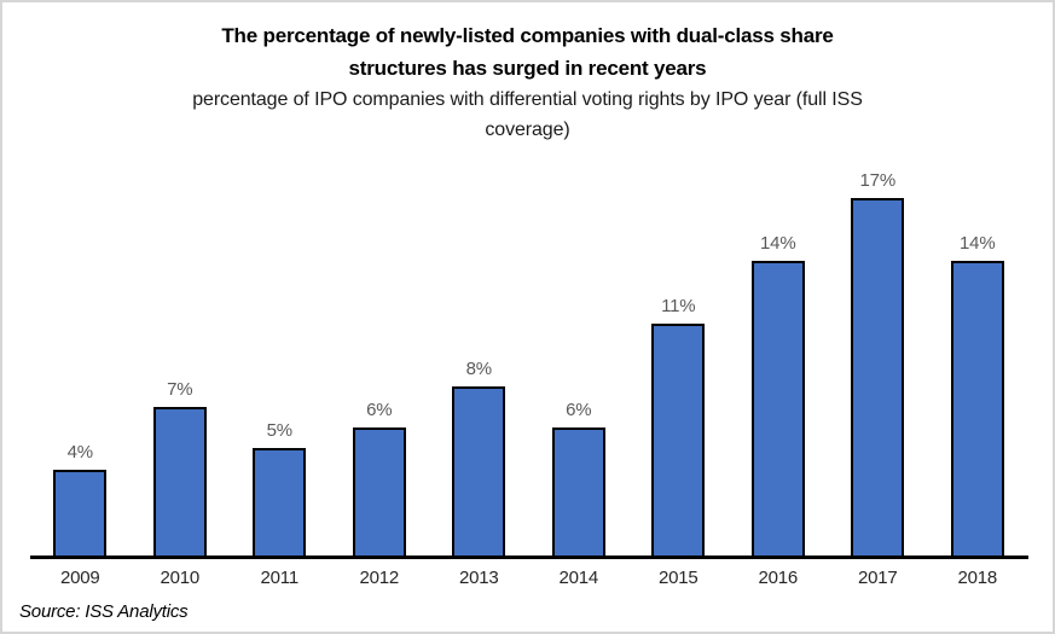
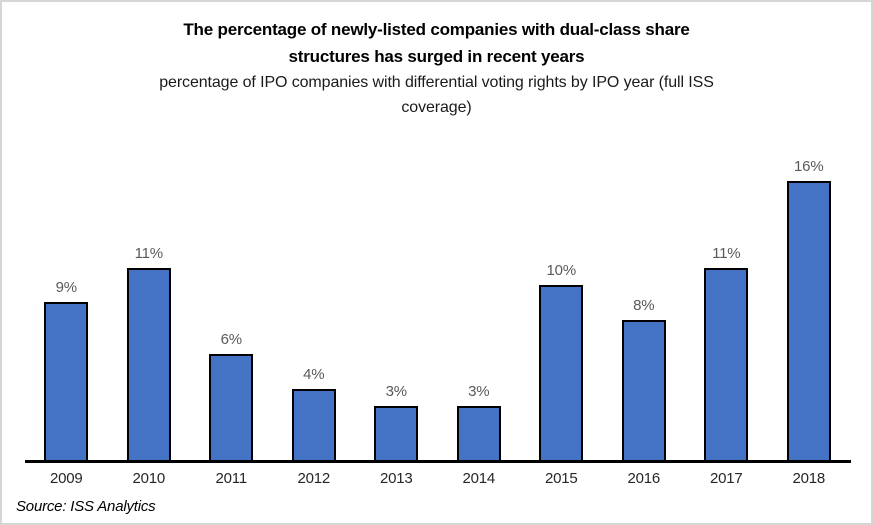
2009: 4% -> 9%
2010: 7% -> 11%
2011: 5% -> 6%
2012: 6% -> 4%
2013: 8% -> 3%
2014: 6% -> 3%
2015: 11% -> 10%
2016: 14% -> 8%
2017: 17% -> 11%
2018: 14% -> 16%
